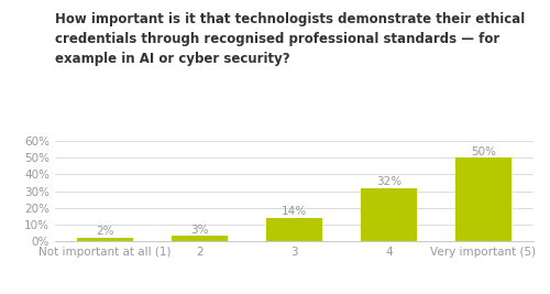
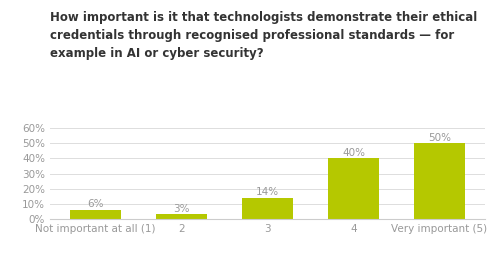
Not important at all (1): 2% -> 6%
4: 32% -> 40%
